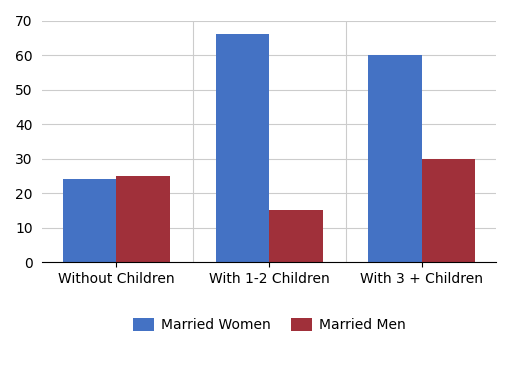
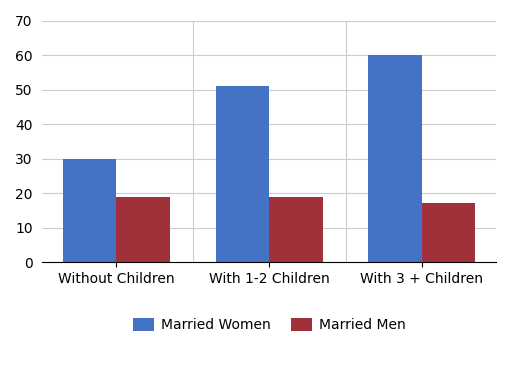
Married Women/Without Children: 24 -> 30
Married Men/Without Children: 25 -> 19
Married Women/With 1-2 Children: 66 -> 51
Married Men/With 1-2 Children: 15 -> 19
Married Men/With 3 + Children: 30 -> 17
